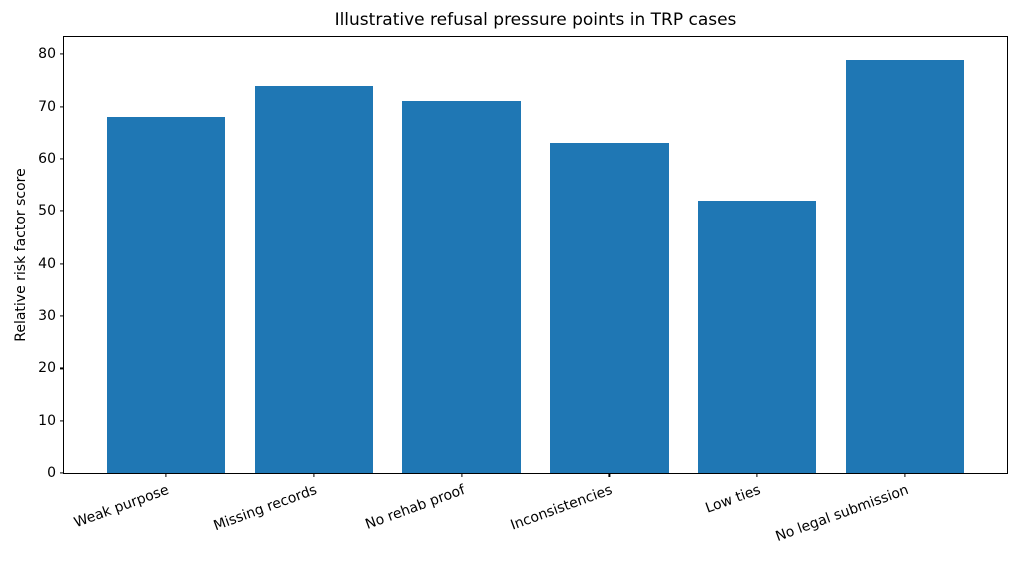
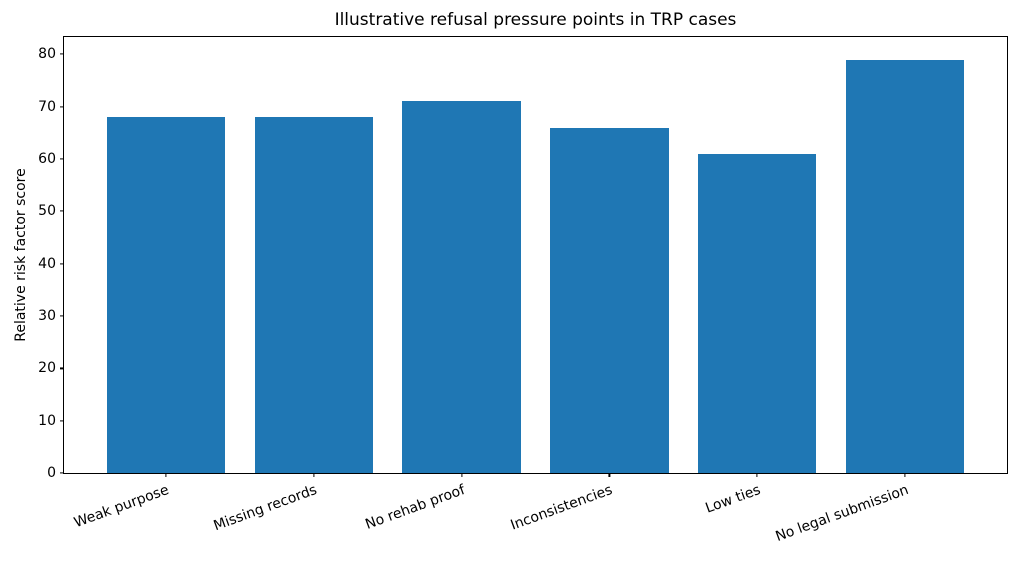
Missing records: 74 -> 68
Inconsistencies: 63 -> 66
Low ties: 52 -> 61
